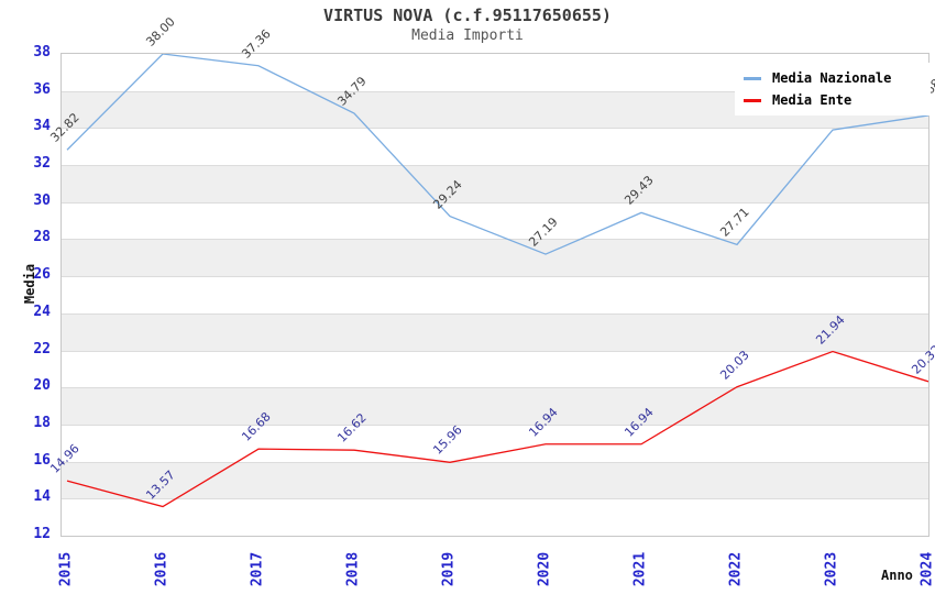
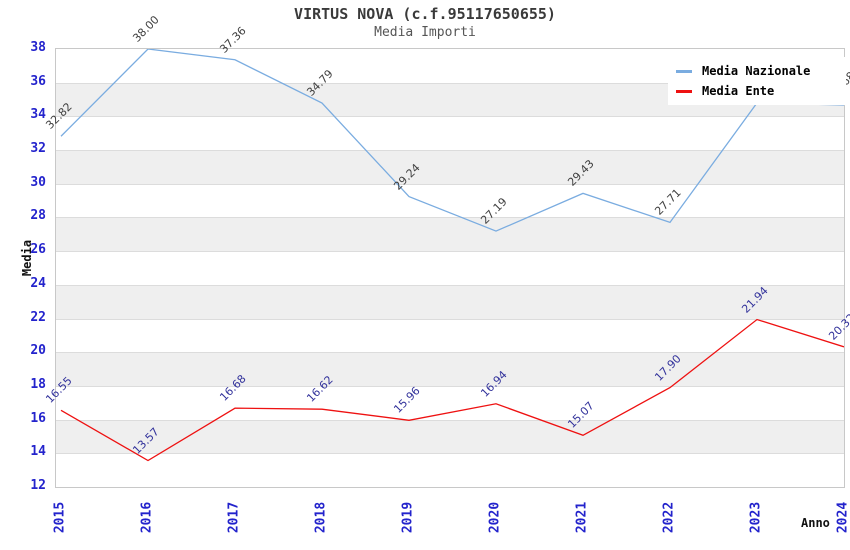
Media Ente/2015: 14.96 -> 16.55
Media Ente/2021: 16.94 -> 15.07
Media Ente/2022: 20.03 -> 17.90
Media Nazionale/2023: 33.9 -> 34.8
